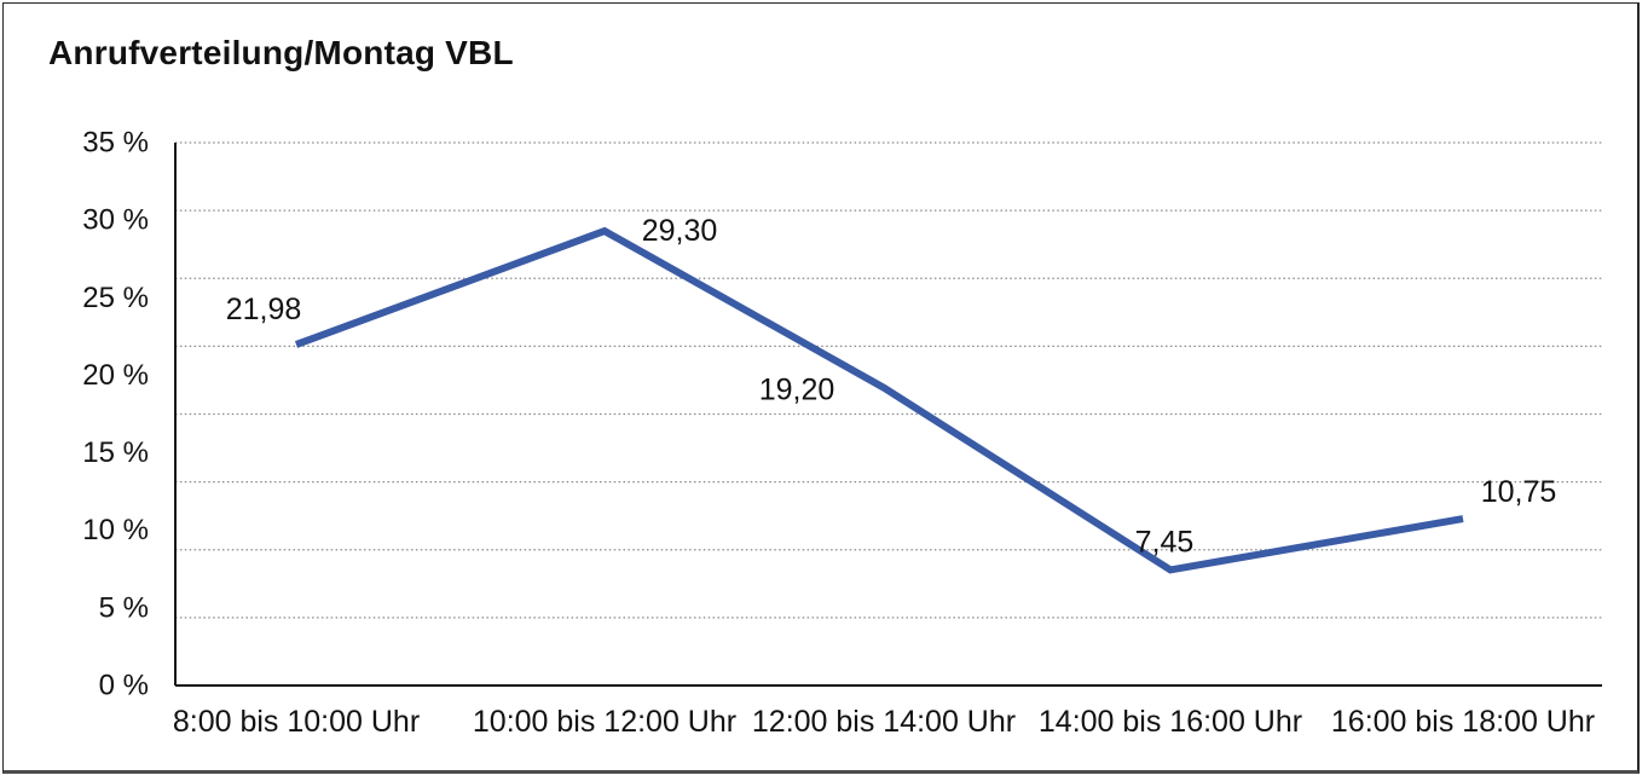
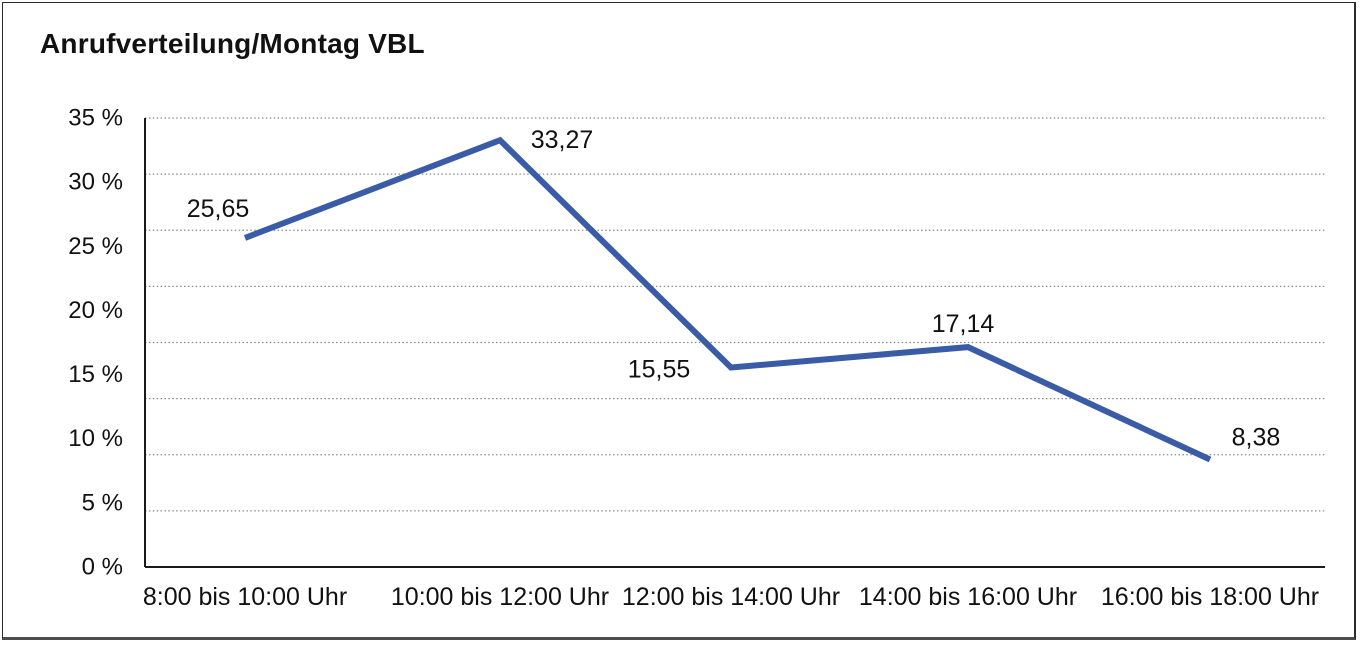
8:00 bis 10:00 Uhr: 21,98 -> 25,65
10:00 bis 12:00 Uhr: 29,30 -> 33,27
12:00 bis 14:00 Uhr: 19,20 -> 15,55
14:00 bis 16:00 Uhr: 7,45 -> 17,14
16:00 bis 18:00 Uhr: 10,75 -> 8,38
